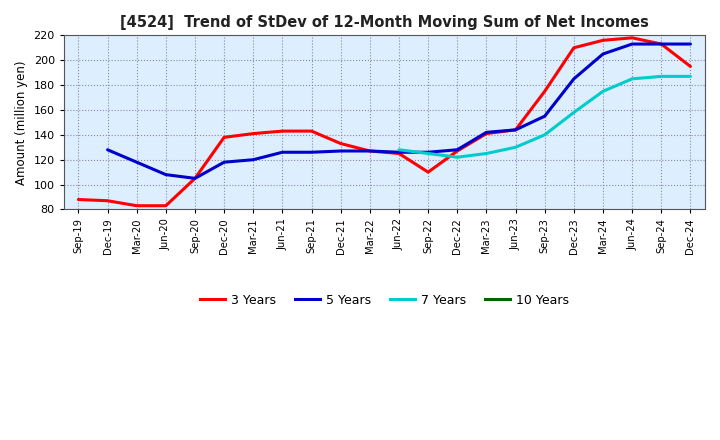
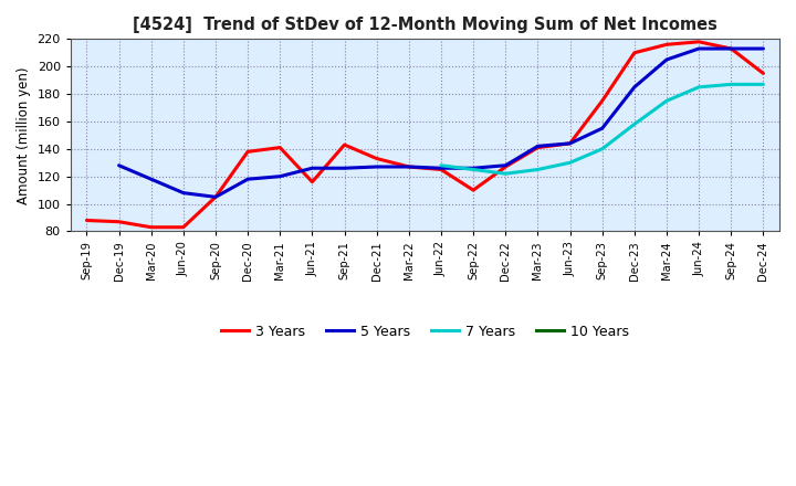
3 Years/Jun-21: 143 -> 116
